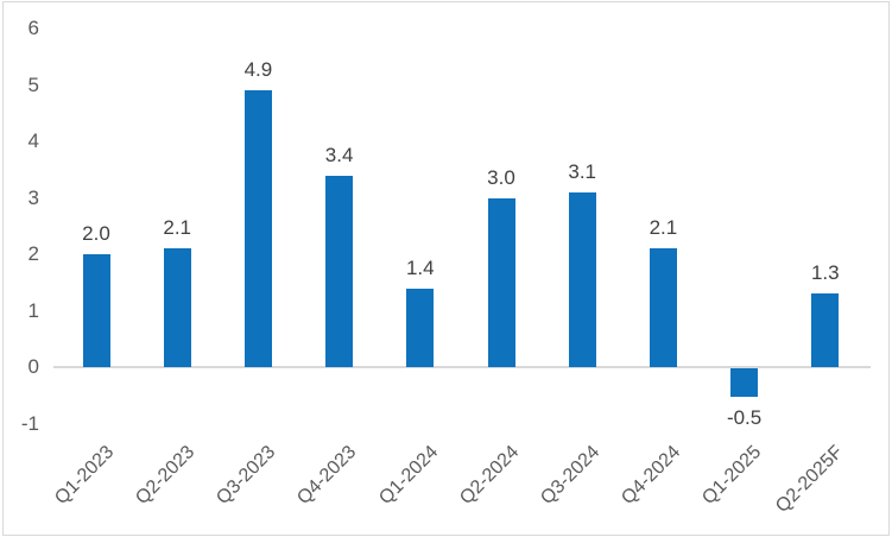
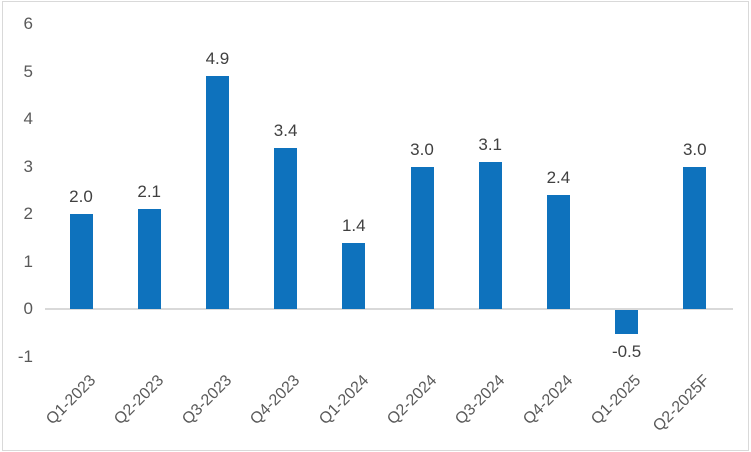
Q4-2024: 2.1 -> 2.4
Q2-2025F: 1.3 -> 3.0
